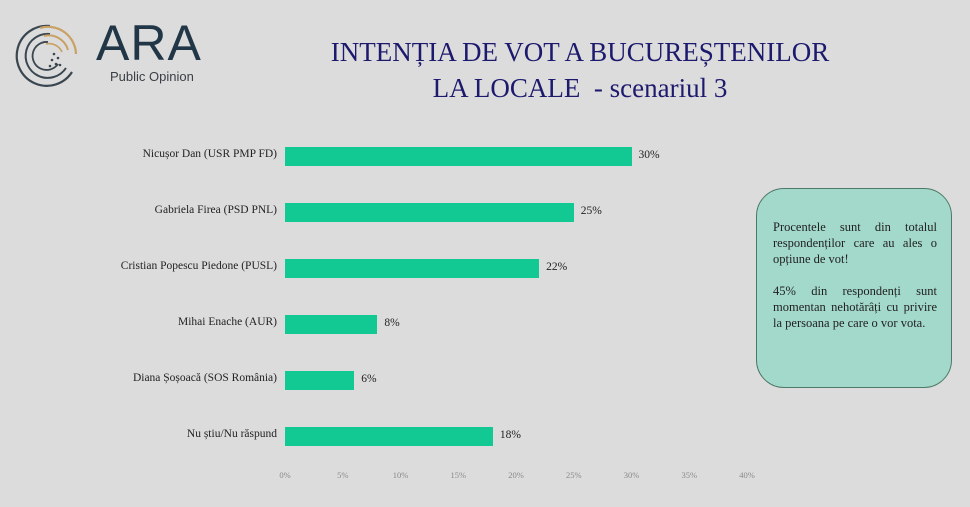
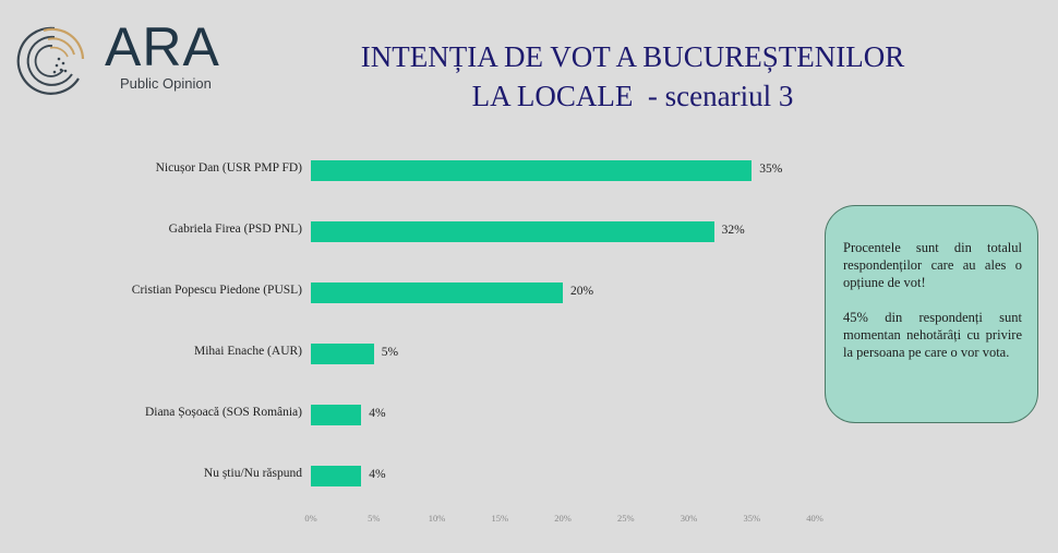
Nicușor Dan (USR PMP FD): 30% -> 35%
Gabriela Firea (PSD PNL): 25% -> 32%
Cristian Popescu Piedone (PUSL): 22% -> 20%
Mihai Enache (AUR): 8% -> 5%
Diana Șoșoacă (SOS România): 6% -> 4%
Nu știu/Nu răspund: 18% -> 4%
